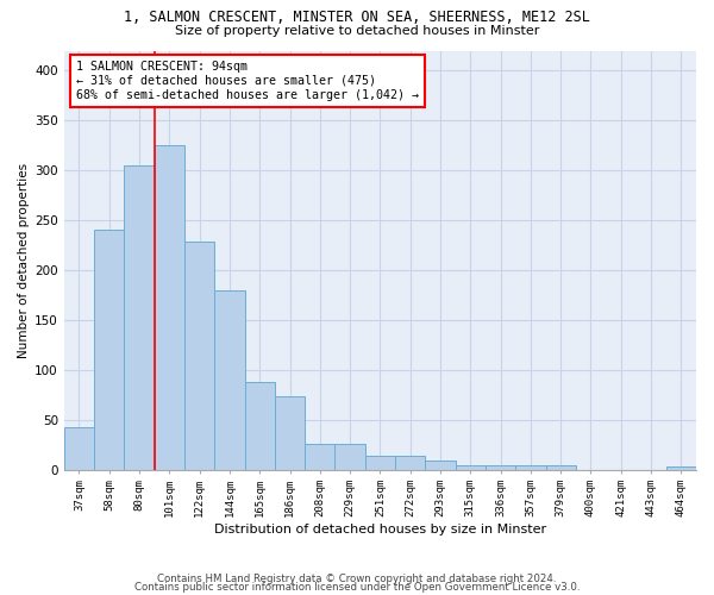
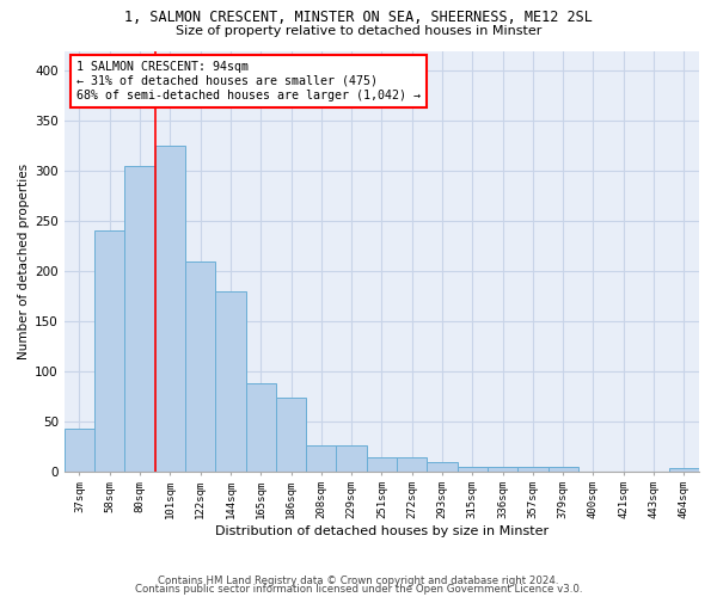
122sqm: 228 -> 210
